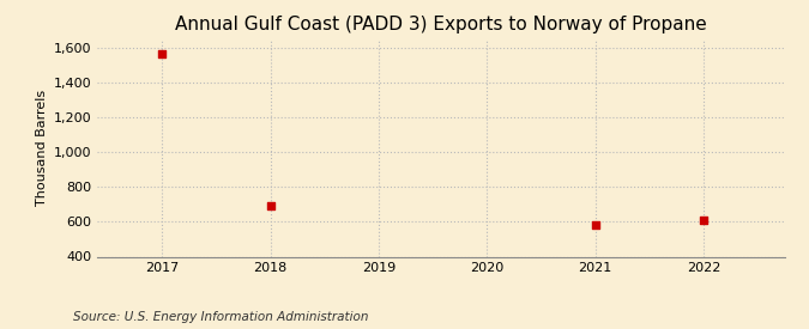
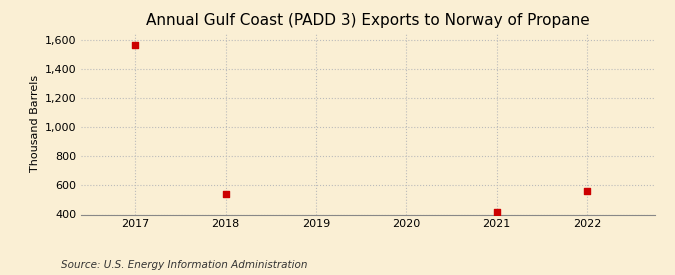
2018: 690 -> 540
2021: 580 -> 420
2022: 610 -> 560
